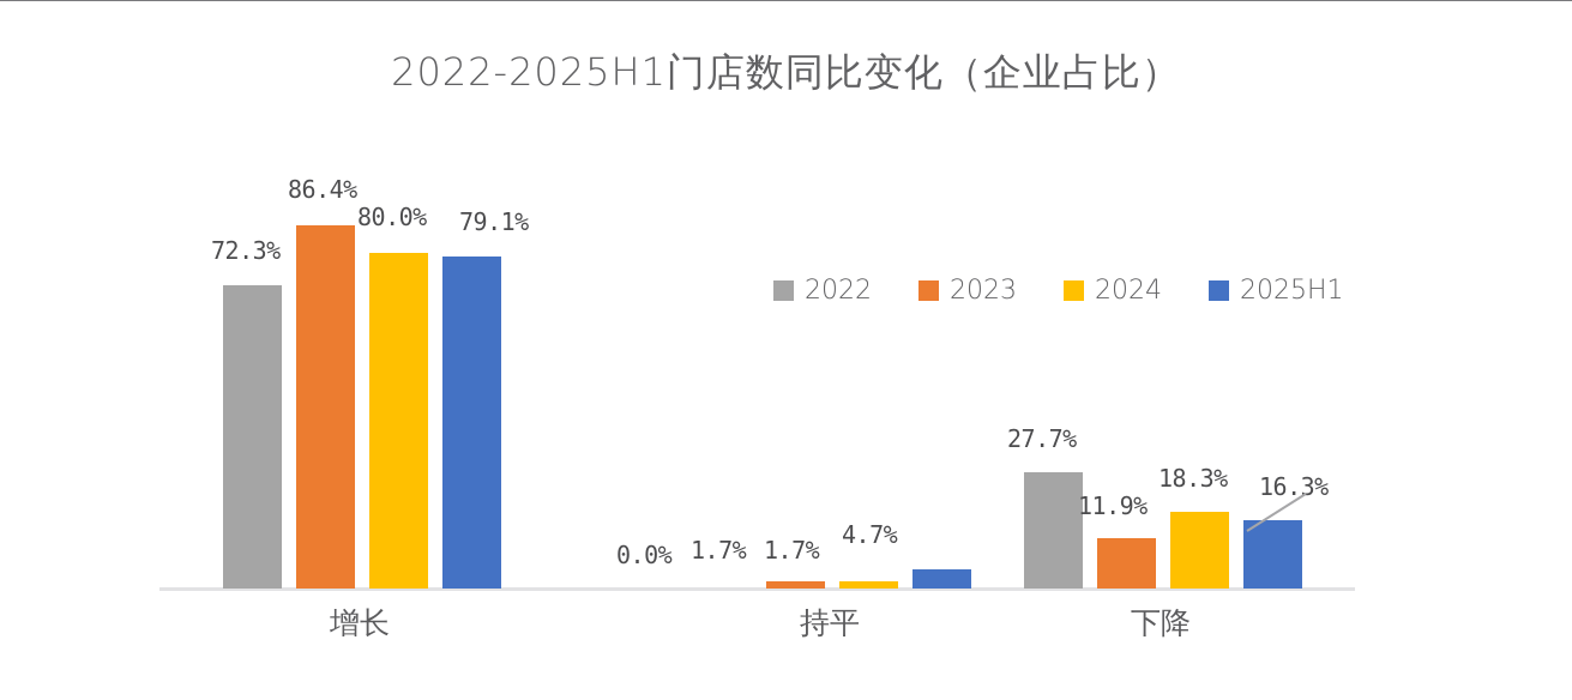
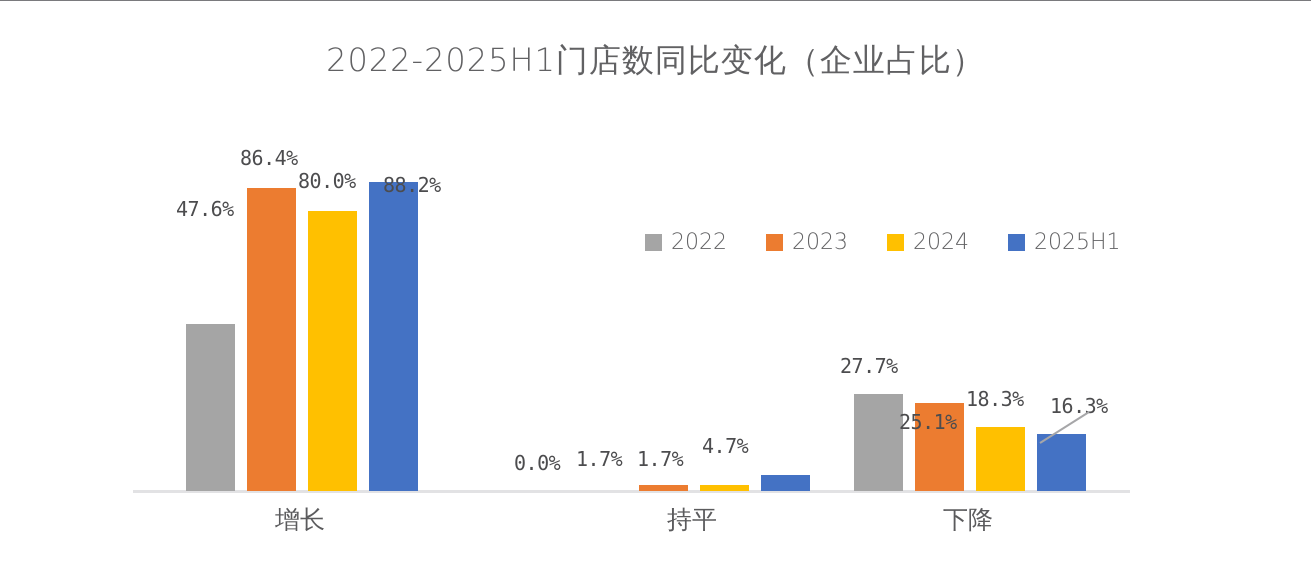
2022/增长: 72.3% -> 47.6%
2025H1/增长: 79.1% -> 88.2%
2023/下降: 11.9% -> 25.1%
